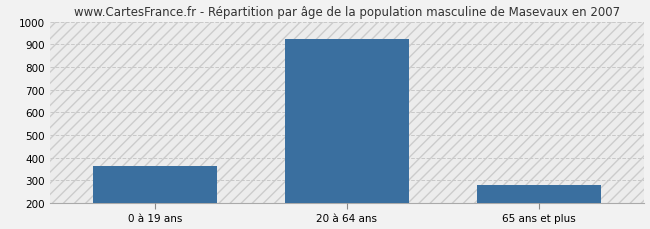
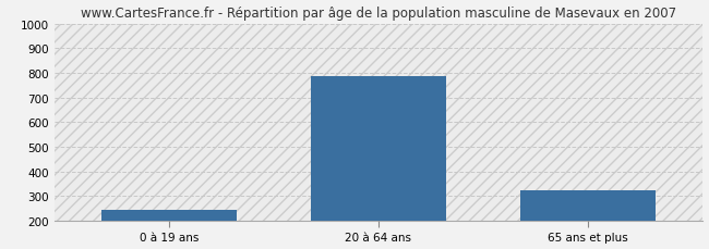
0 à 19 ans: 365 -> 245
20 à 64 ans: 925 -> 785
65 ans et plus: 278 -> 325
